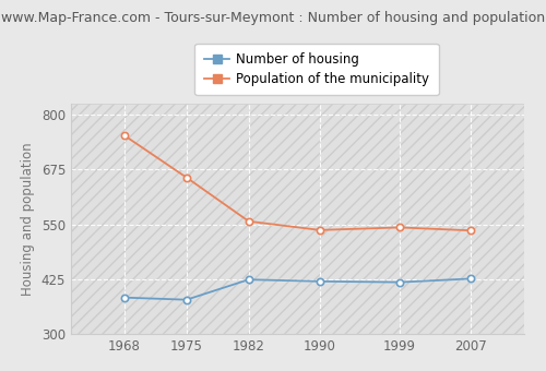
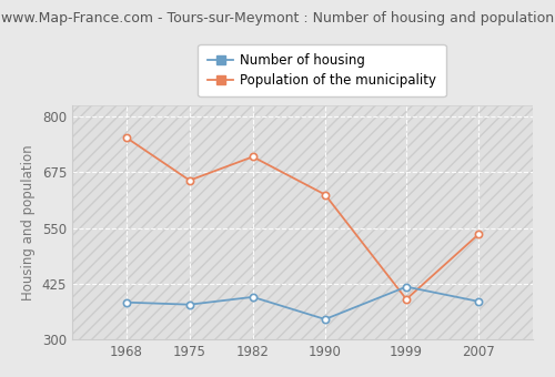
Number of housing/1982: 424 -> 395
Population of the municipality/1982: 557 -> 710
Number of housing/1990: 420 -> 345
Population of the municipality/1990: 537 -> 625
Population of the municipality/1999: 543 -> 390
Number of housing/2007: 426 -> 385
